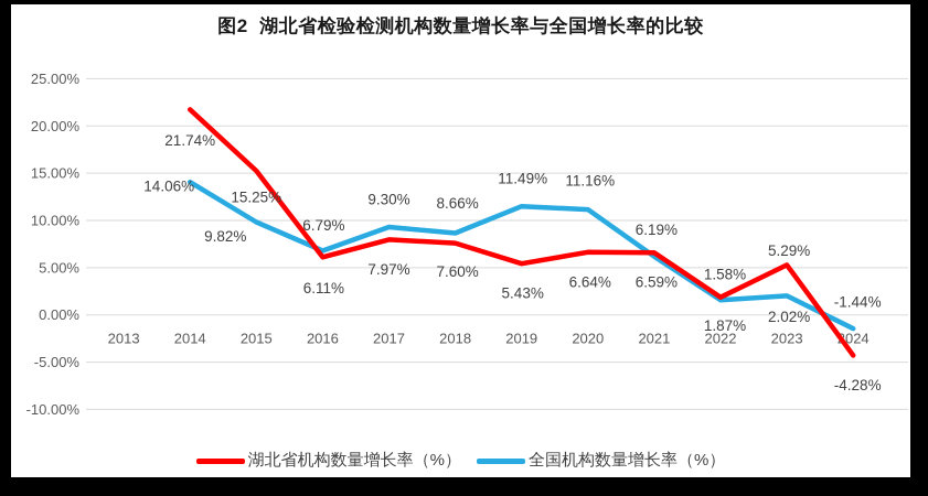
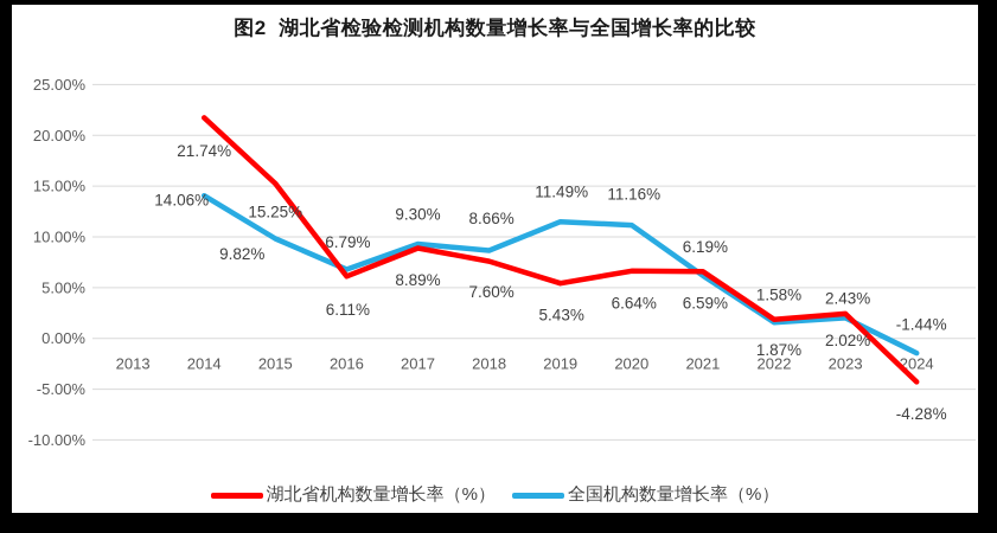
湖北省机构数量增长率（%）/2017: 7.97% -> 8.89%
湖北省机构数量增长率（%）/2023: 5.29% -> 2.43%
